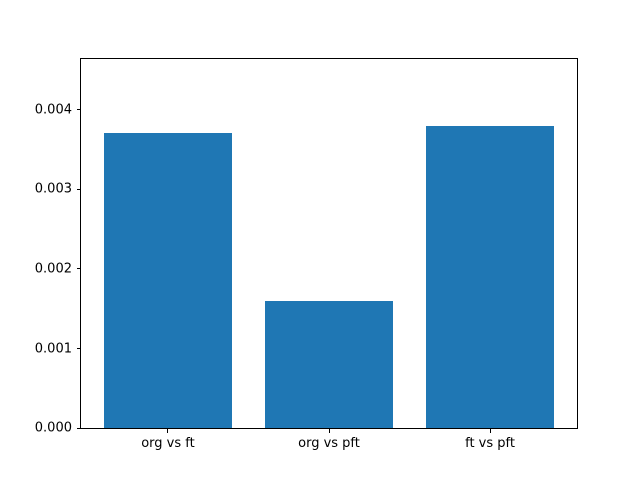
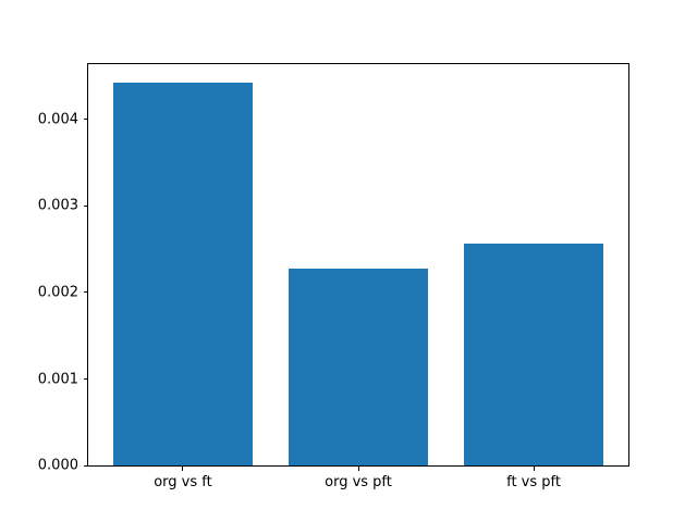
org vs ft: 0.0037 -> 0.0044
org vs pft: 0.0016 -> 0.0023
ft vs pft: 0.0038 -> 0.0026
